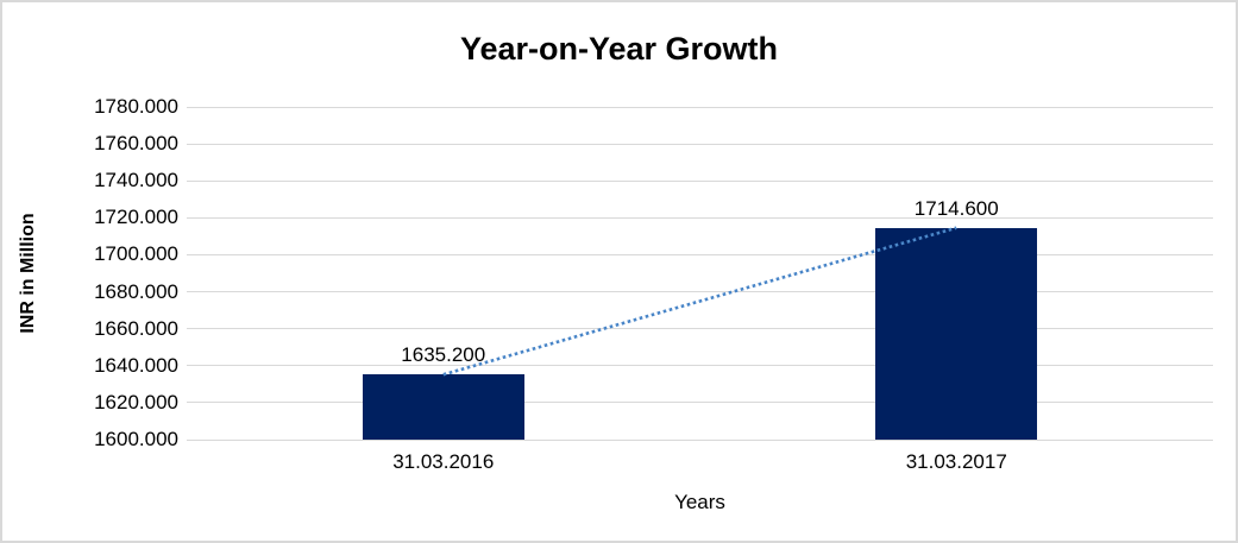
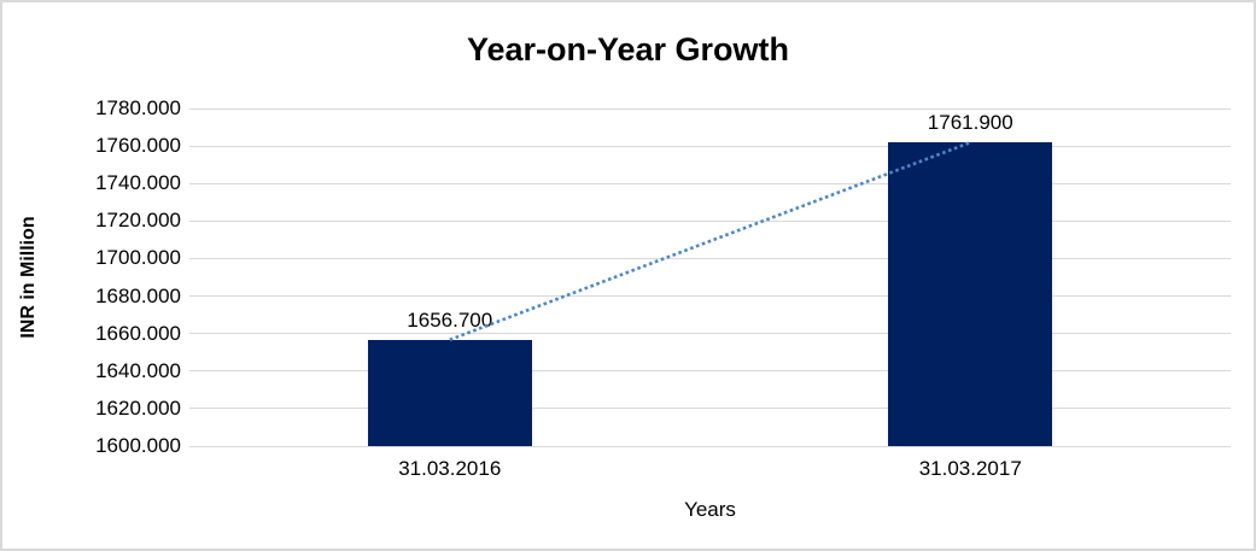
31.03.2016: 1635.200 -> 1656.700
31.03.2017: 1714.600 -> 1761.900
